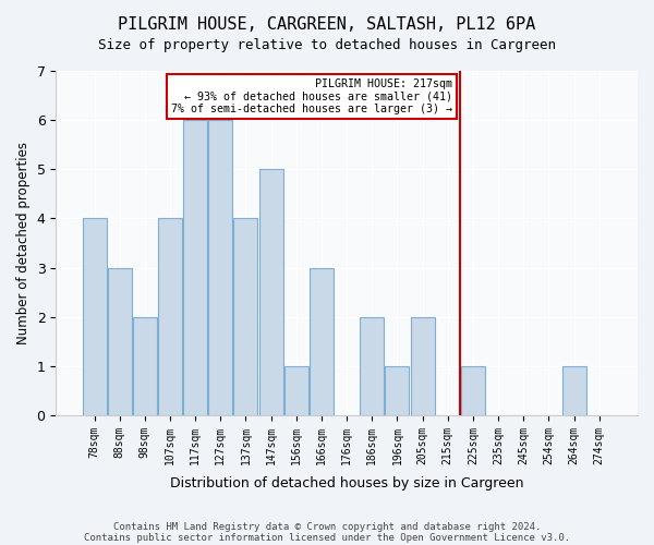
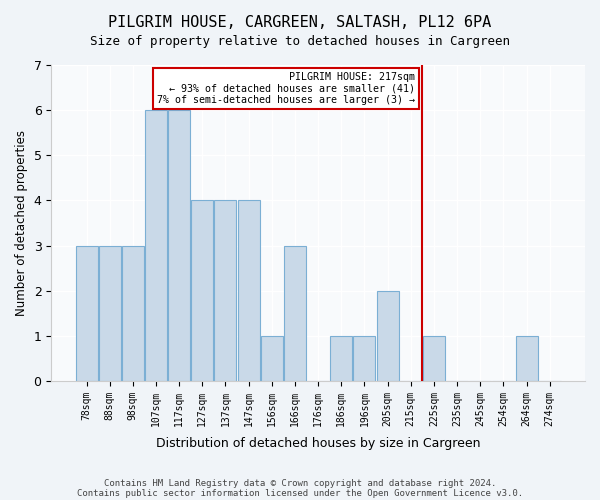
78sqm: 4 -> 3
98sqm: 2 -> 3
107sqm: 4 -> 6
127sqm: 6 -> 4
147sqm: 5 -> 4
186sqm: 2 -> 1
